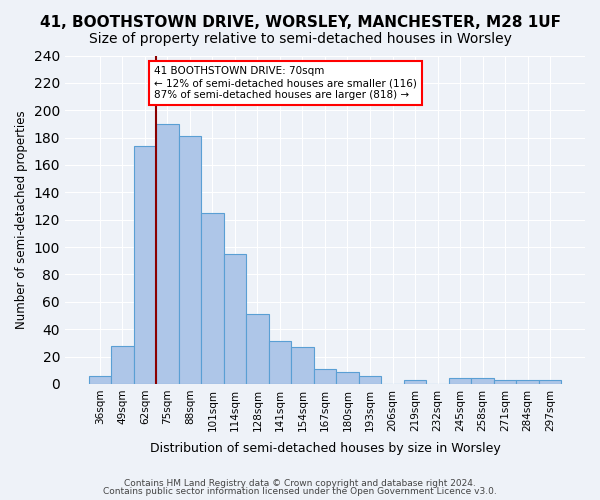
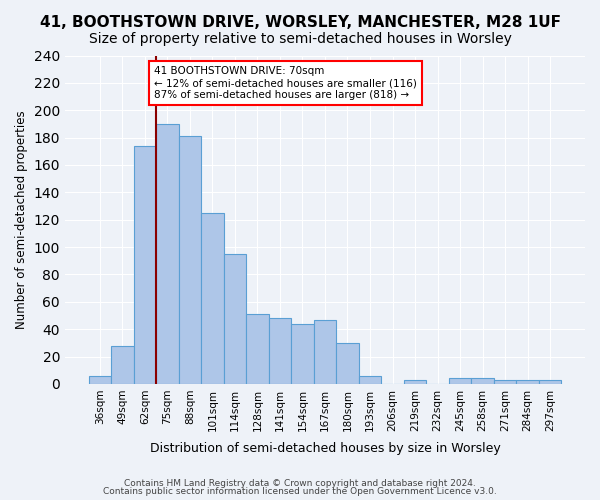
141sqm: 31 -> 48
154sqm: 27 -> 44
167sqm: 11 -> 47
180sqm: 9 -> 30
